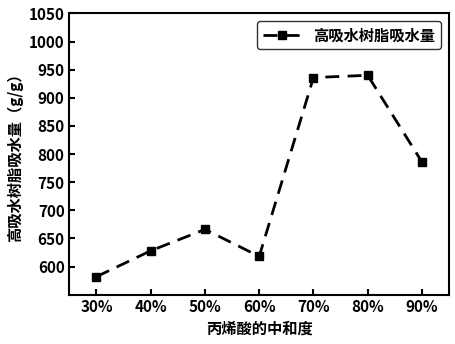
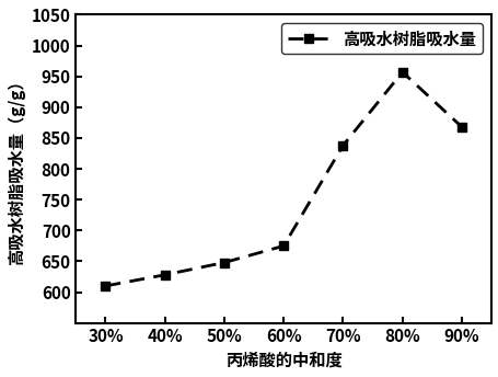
30%: 582 -> 610
50%: 666 -> 648
60%: 618 -> 675
70%: 936 -> 838
80%: 940 -> 957
90%: 786 -> 868
